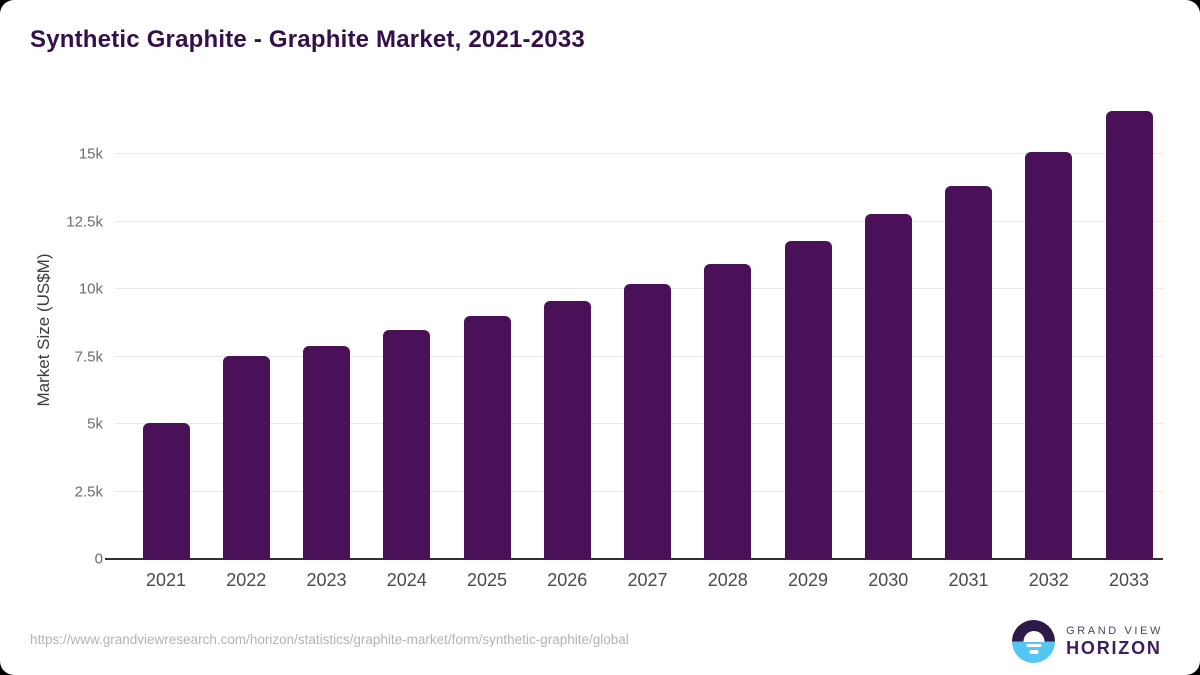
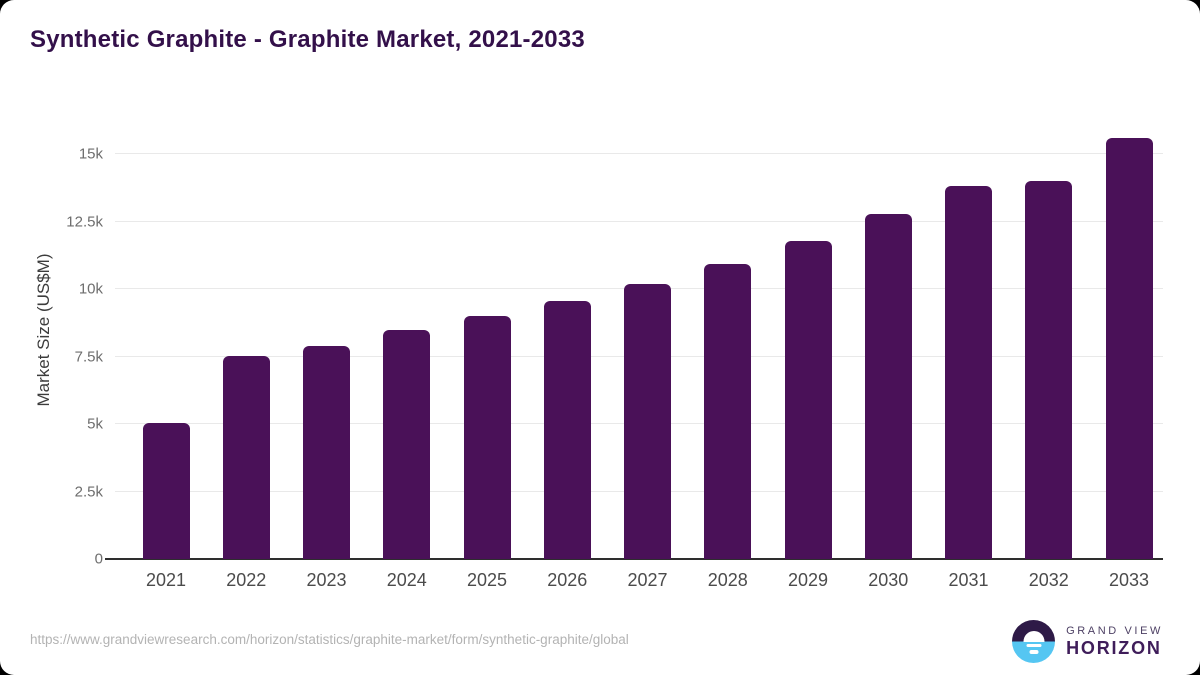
2032: 15.1k -> 14.0k
2033: 16.6k -> 15.6k
